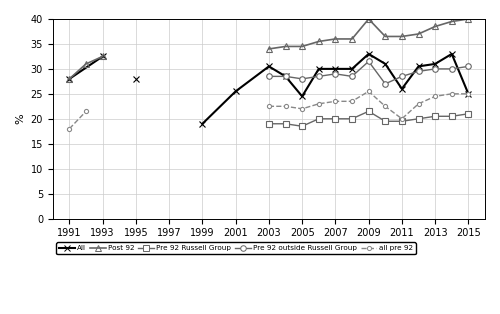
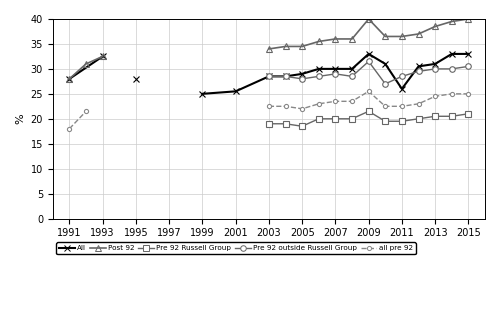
All/1999: 19.0 -> 25.0
All/2003: 30.5 -> 28.5
All/2005: 24.5 -> 29.0
all pre 92/2011: 20.0 -> 22.5
All/2015: 25.0 -> 33.0
